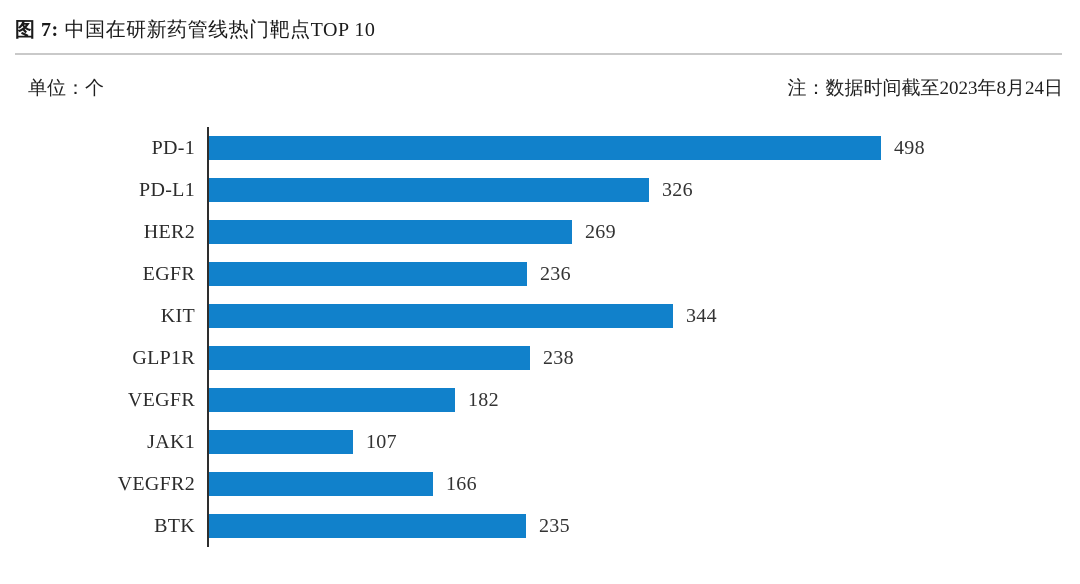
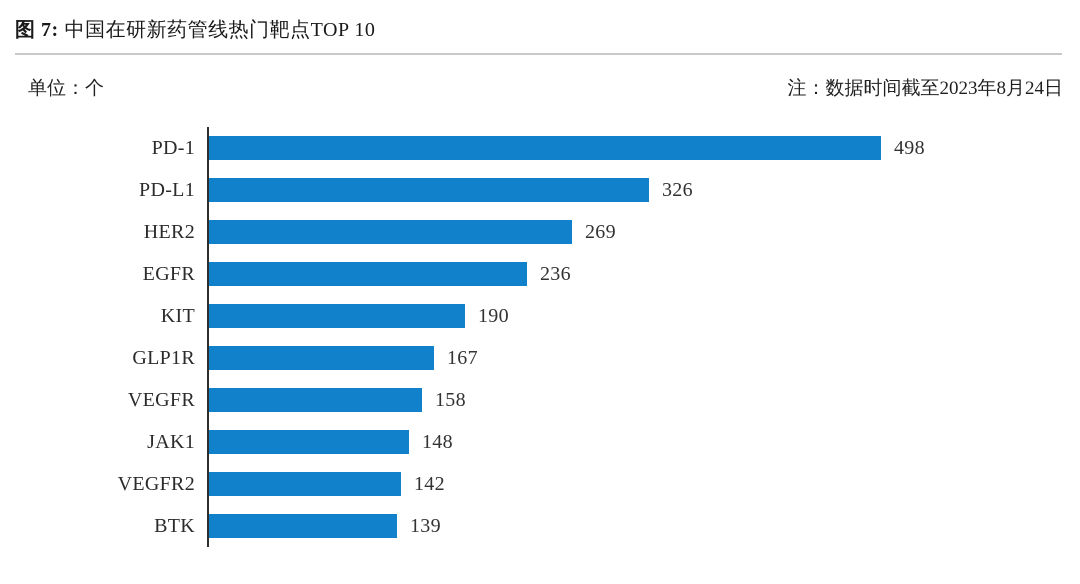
KIT: 344 -> 190
GLP1R: 238 -> 167
VEGFR: 182 -> 158
JAK1: 107 -> 148
VEGFR2: 166 -> 142
BTK: 235 -> 139
